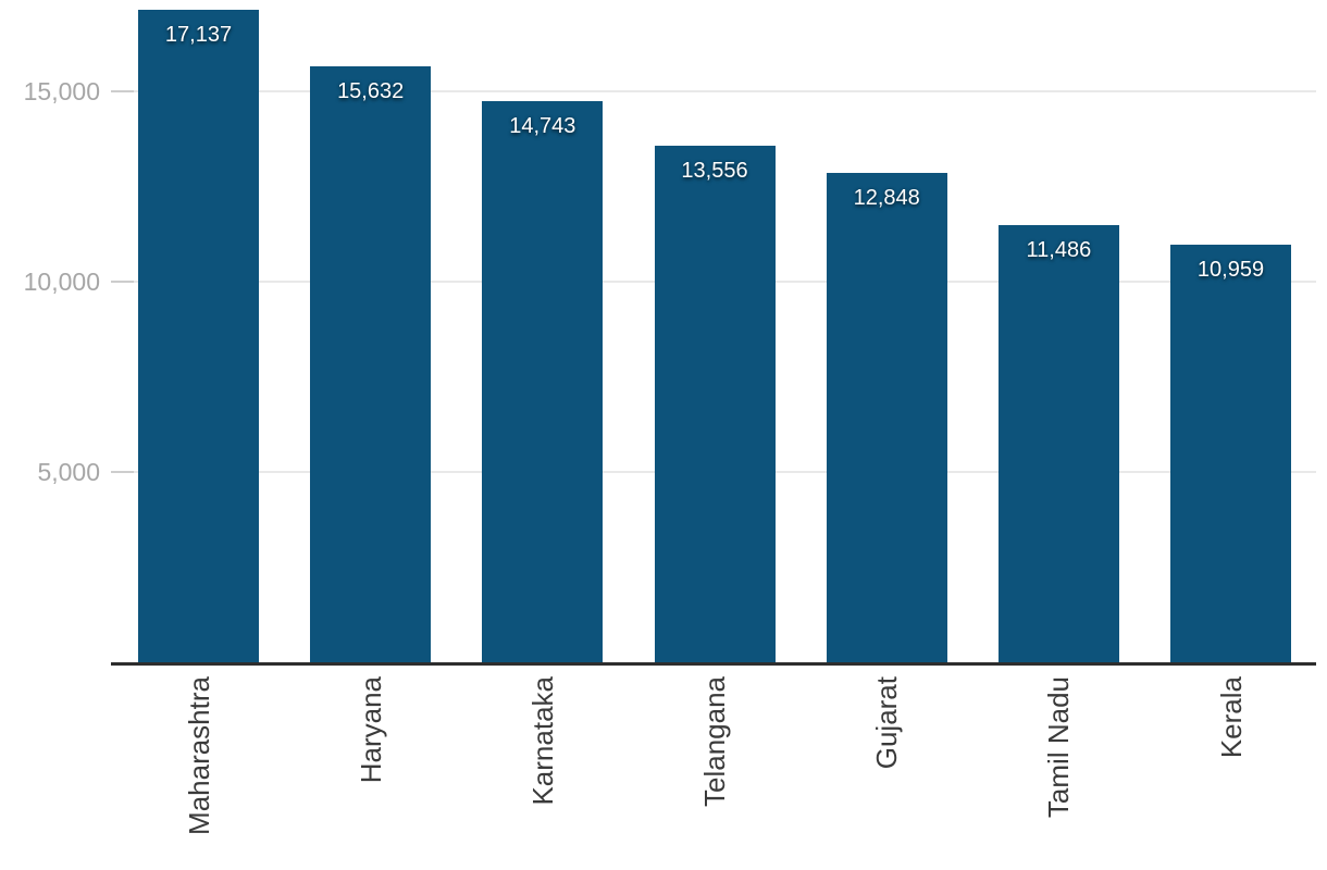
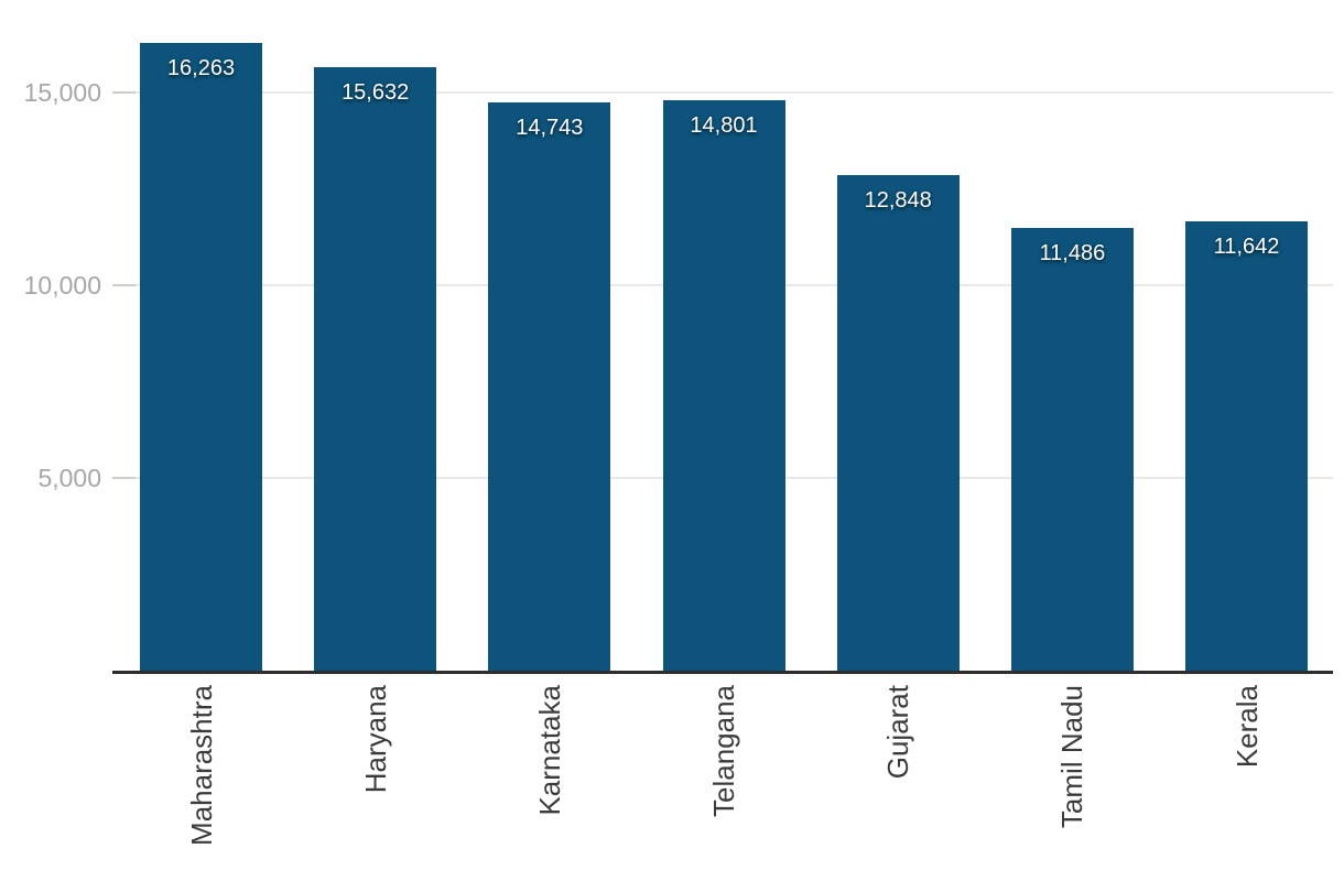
Maharashtra: 17,137 -> 16,263
Telangana: 13,556 -> 14,801
Kerala: 10,959 -> 11,642
